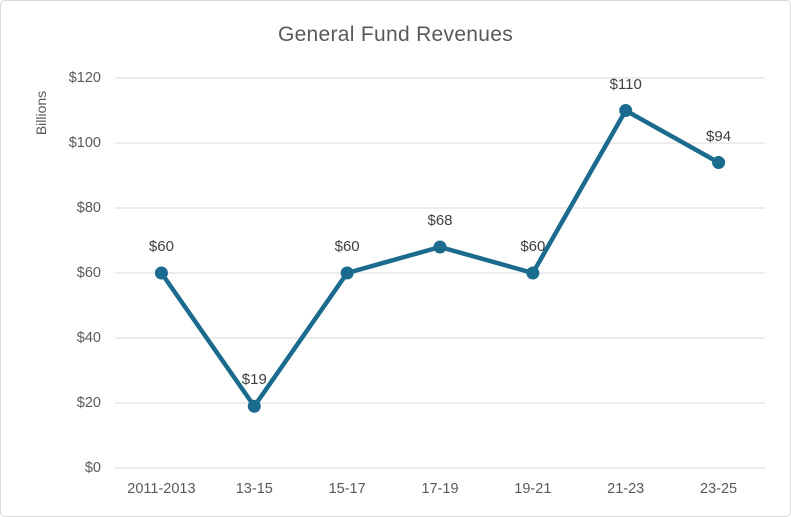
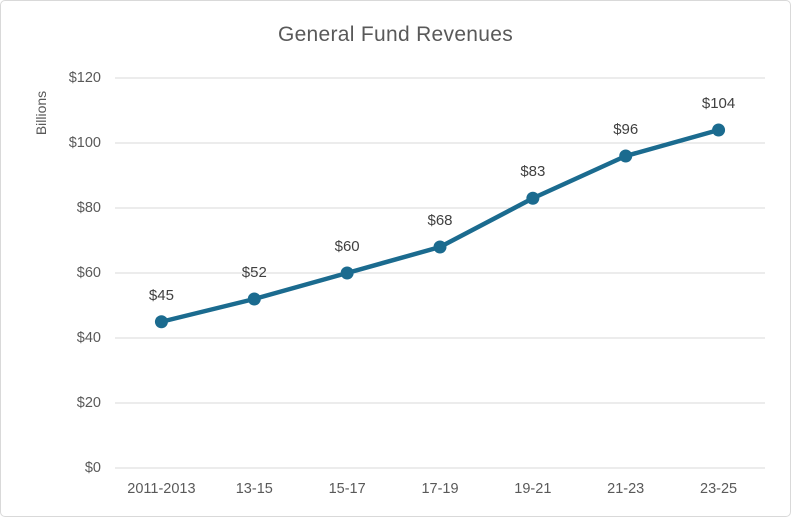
2011-2013: $60 -> $45
13-15: $19 -> $52
19-21: $60 -> $83
21-23: $110 -> $96
23-25: $94 -> $104
